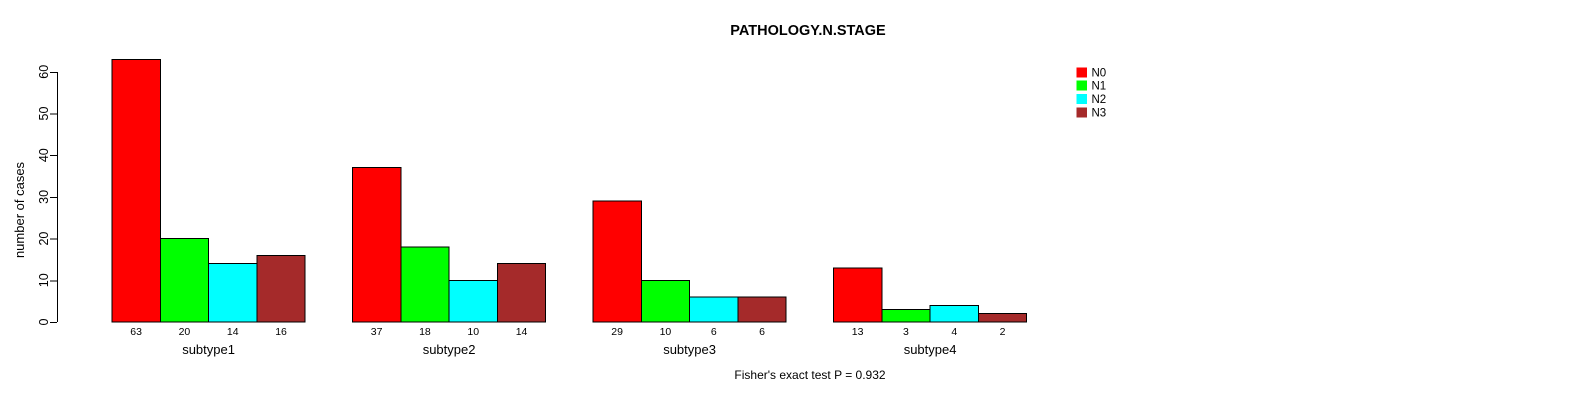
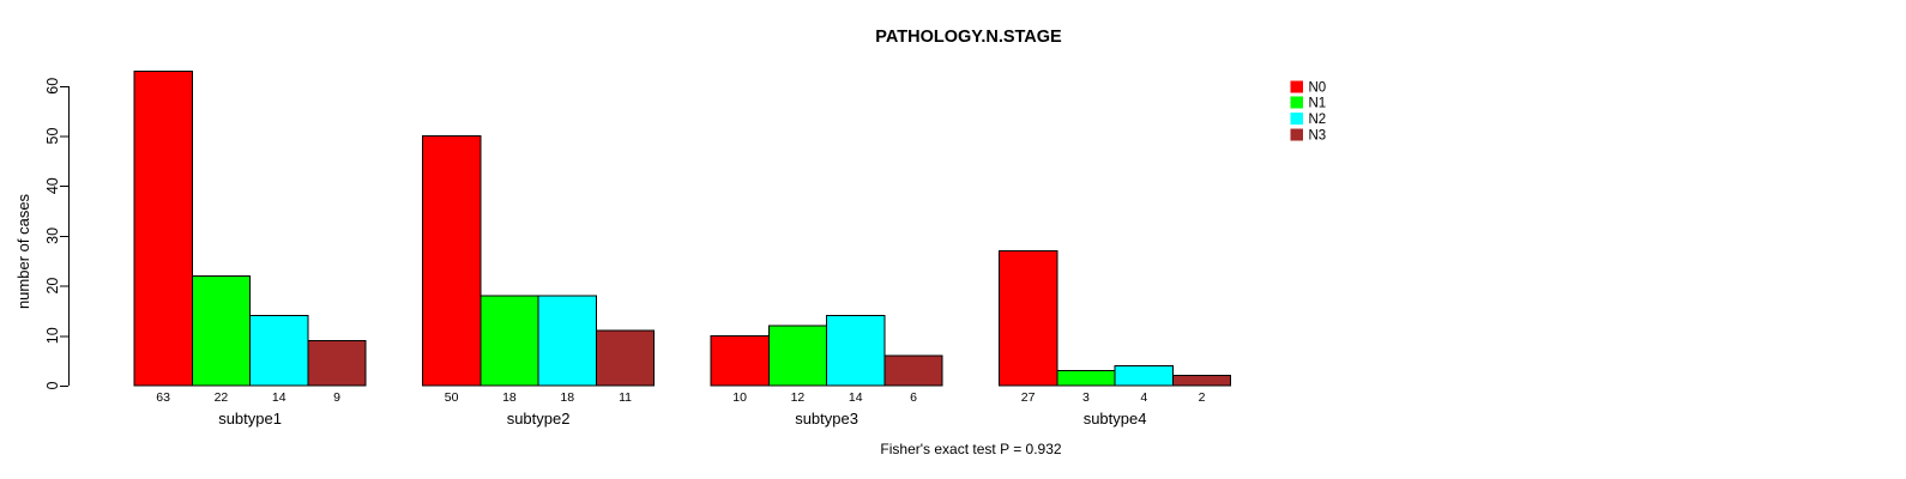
N1/subtype1: 20 -> 22
N3/subtype1: 16 -> 9
N0/subtype2: 37 -> 50
N2/subtype2: 10 -> 18
N3/subtype2: 14 -> 11
N0/subtype3: 29 -> 10
N1/subtype3: 10 -> 12
N2/subtype3: 6 -> 14
N0/subtype4: 13 -> 27
